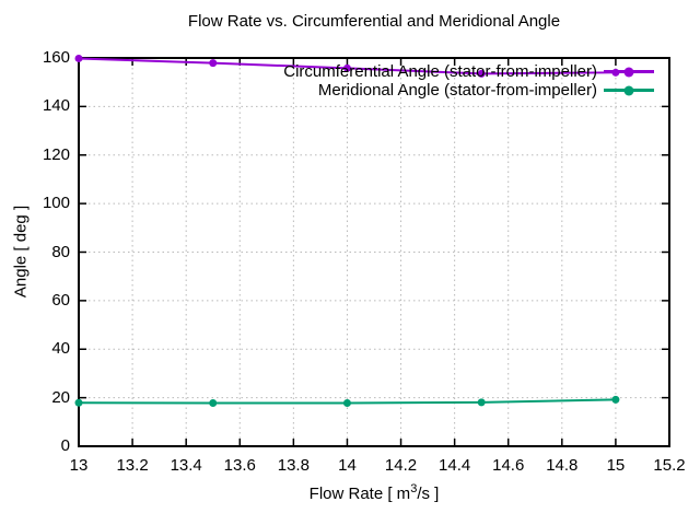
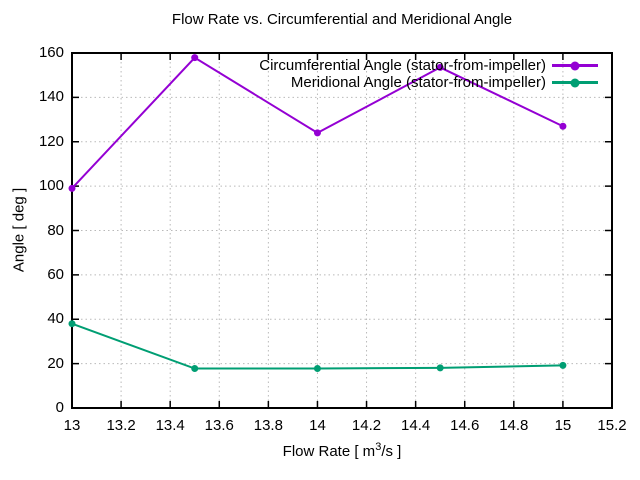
Circumferential Angle (stator-from-impeller)/13: 160 -> 99
Meridional Angle (stator-from-impeller)/13: 18 -> 38
Circumferential Angle (stator-from-impeller)/14: 156 -> 124
Circumferential Angle (stator-from-impeller)/15: 154 -> 127
